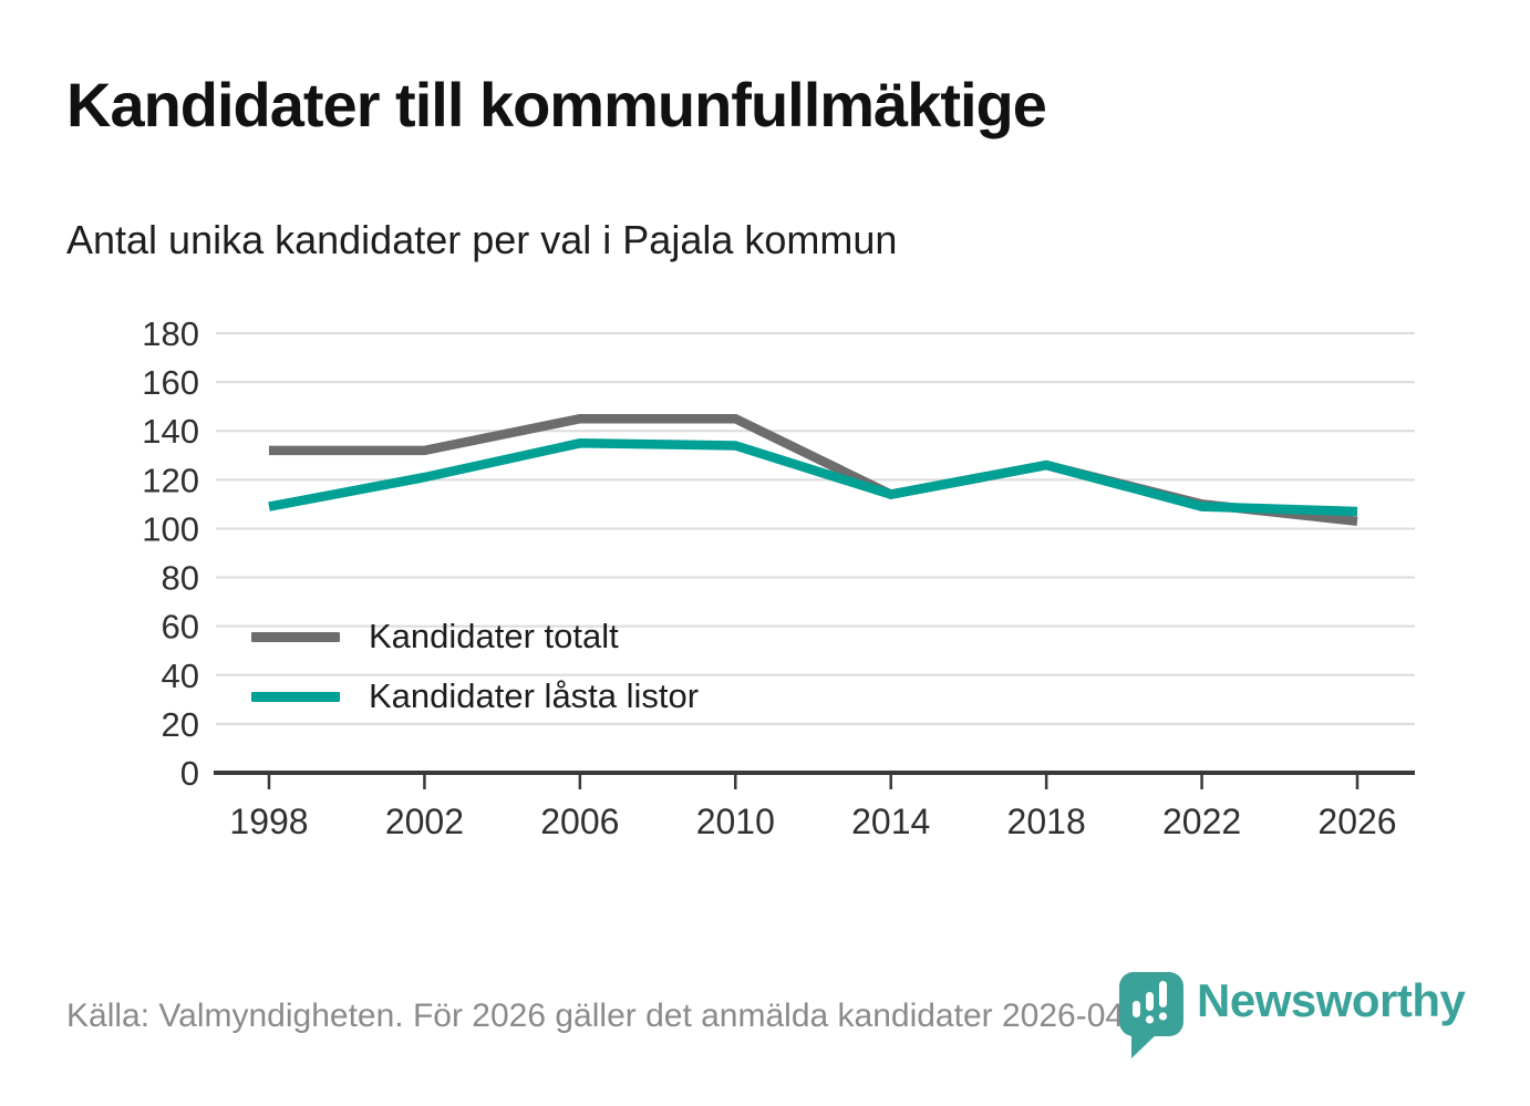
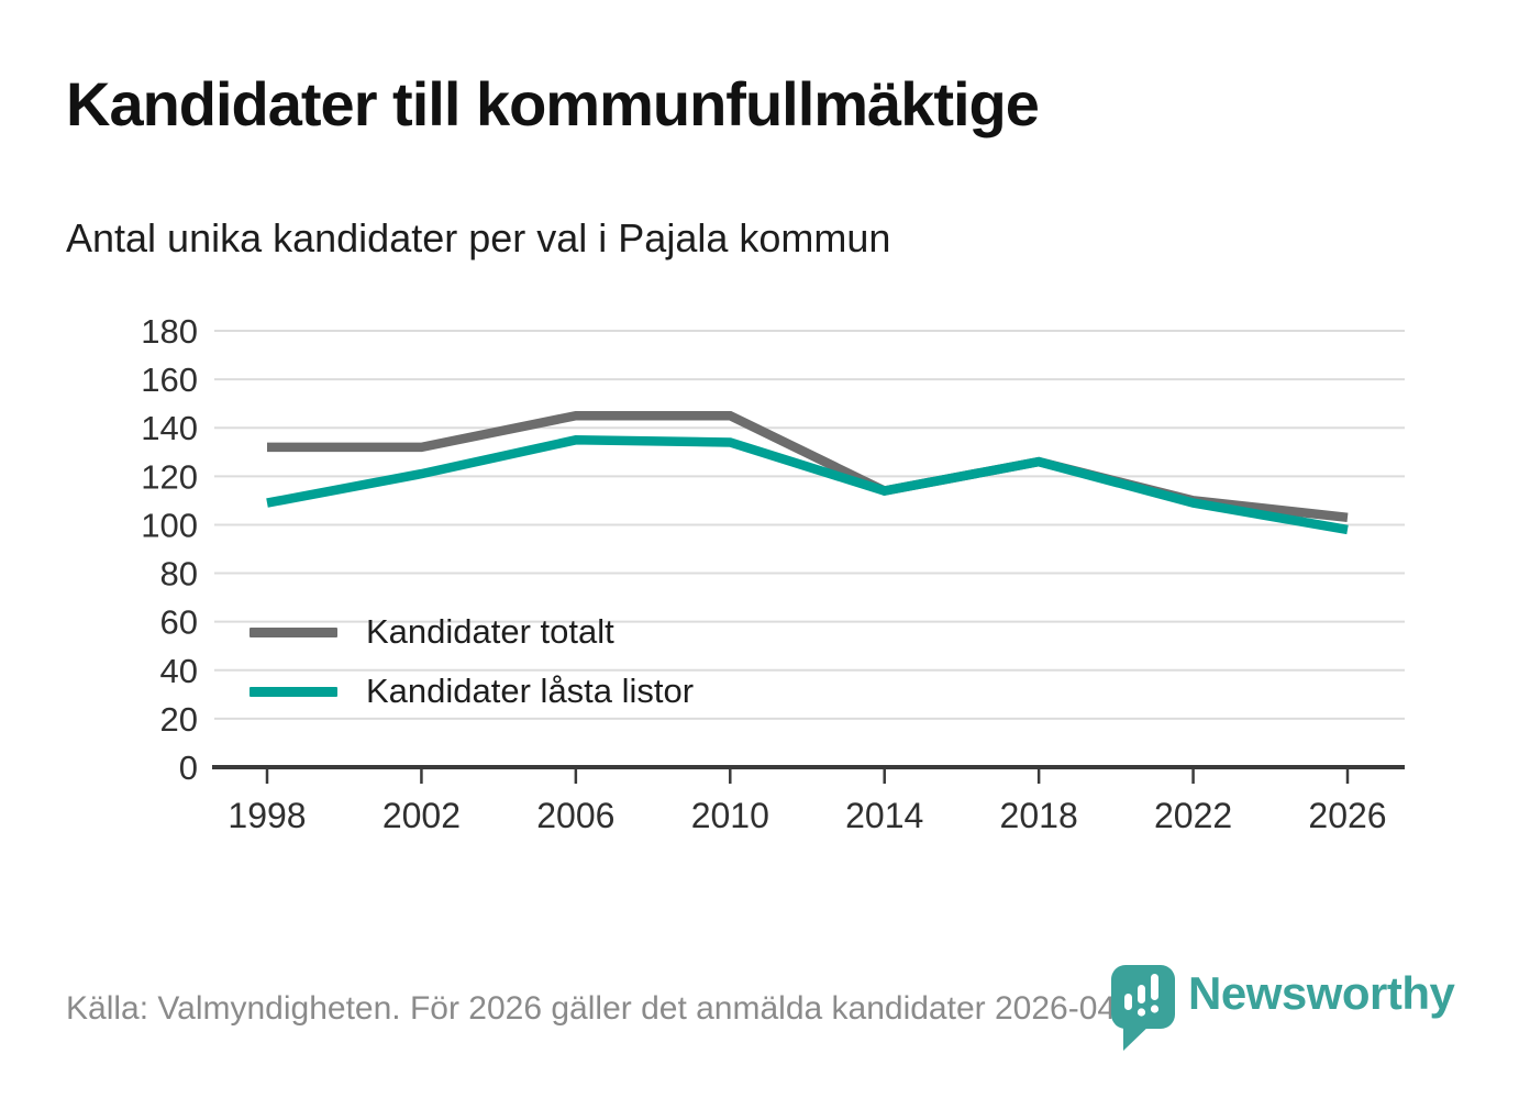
Kandidater låsta listor/2026: 107 -> 98
